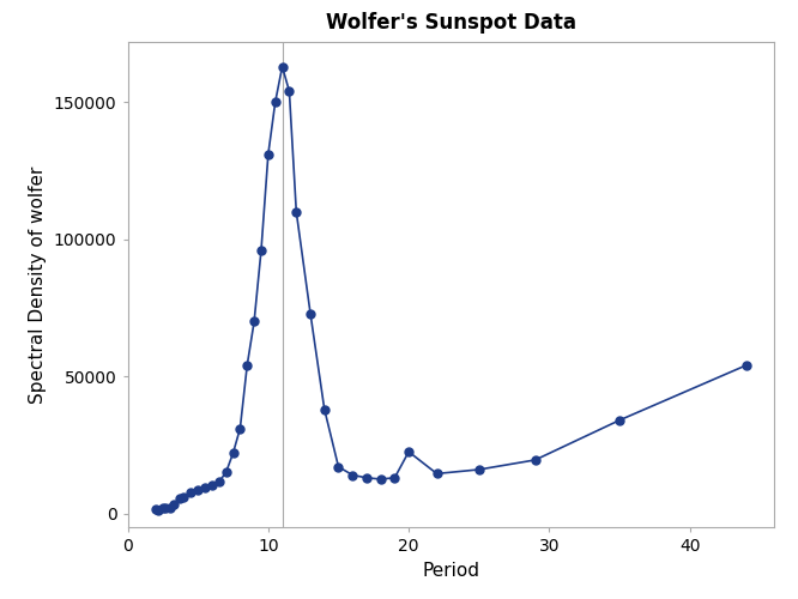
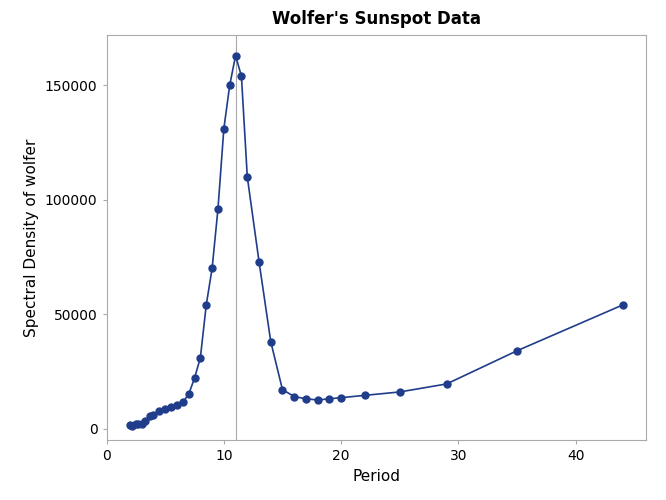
20: 22500 -> 13500
